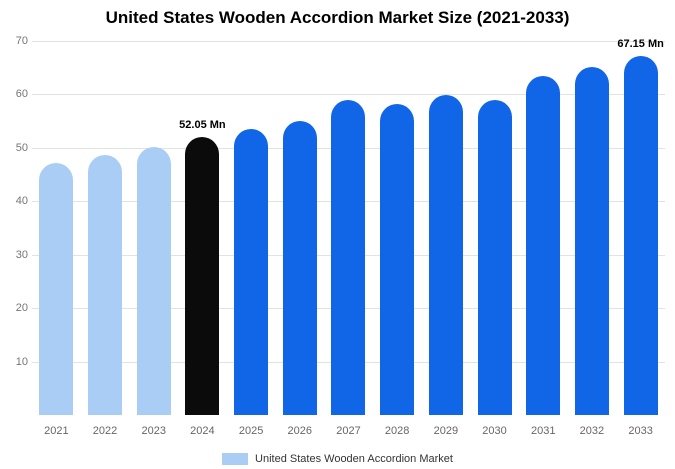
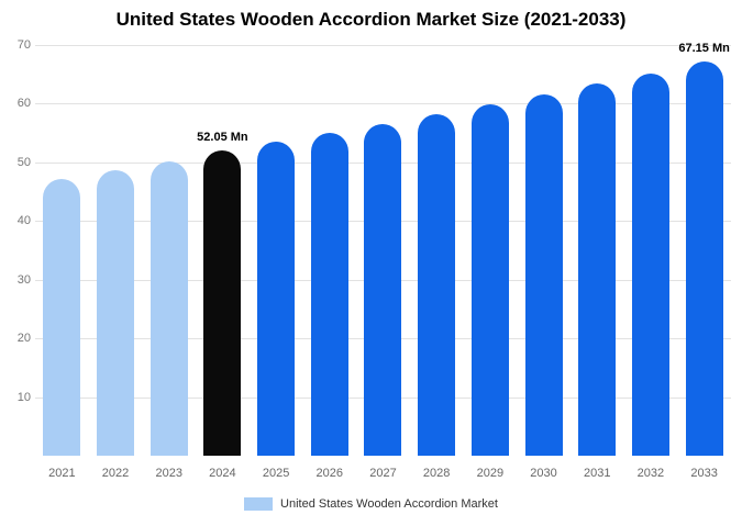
2027: 59 -> 57
2030: 59 -> 62
